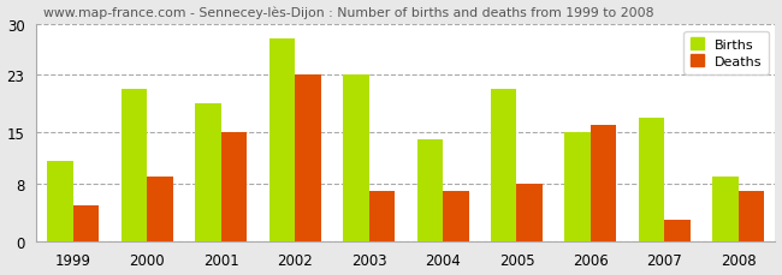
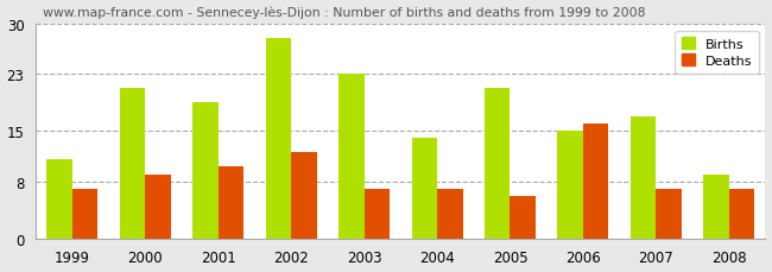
Deaths/1999: 5 -> 7
Deaths/2001: 15 -> 10
Deaths/2002: 23 -> 12
Deaths/2005: 8 -> 6
Deaths/2007: 3 -> 7
